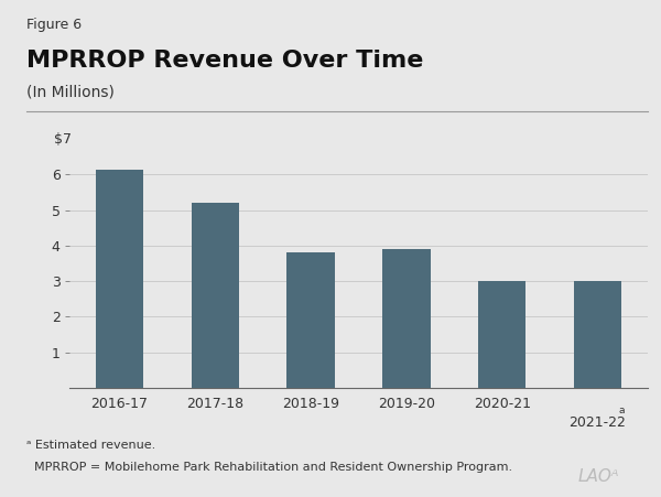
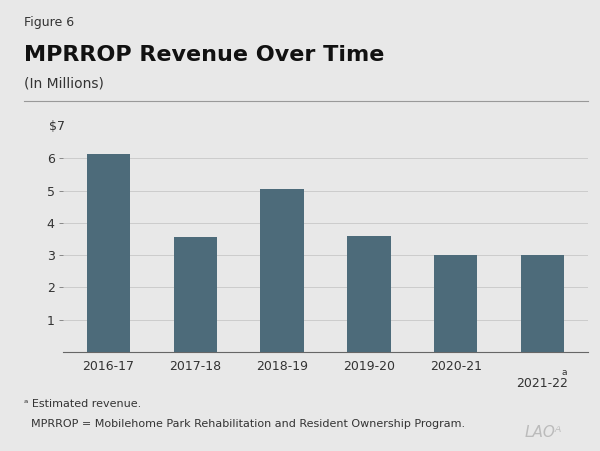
2017-18: 5.20 -> 3.55
2018-19: 3.80 -> 5.05
2019-20: 3.90 -> 3.60
